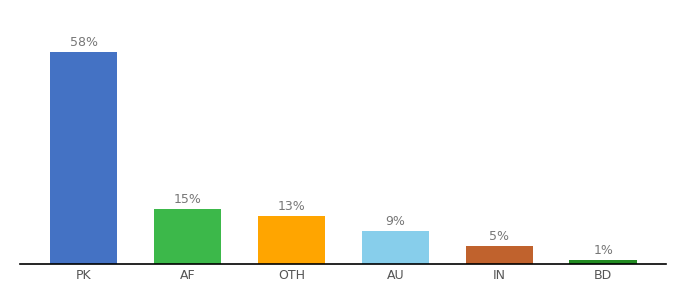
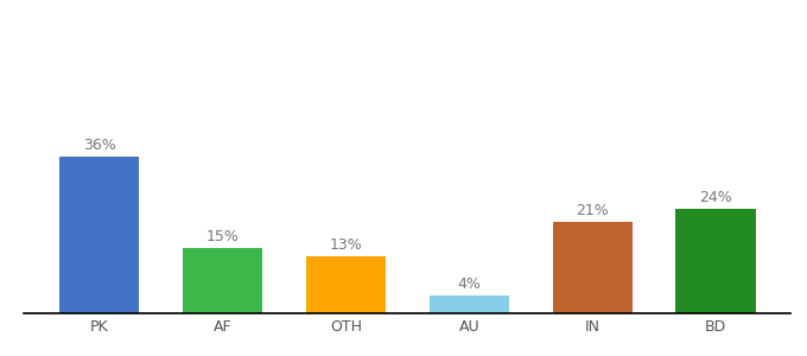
PK: 58% -> 36%
AU: 9% -> 4%
IN: 5% -> 21%
BD: 1% -> 24%
